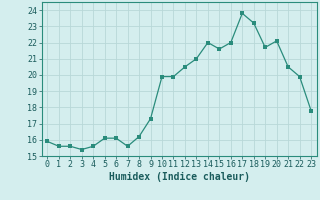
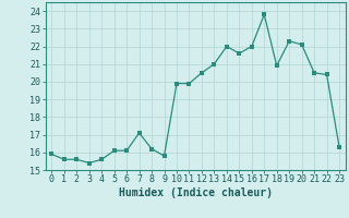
7: 15.6 -> 17.1
9: 17.3 -> 15.8
18: 23.2 -> 20.9
19: 21.7 -> 22.3
22: 19.9 -> 20.4
23: 17.8 -> 16.3
